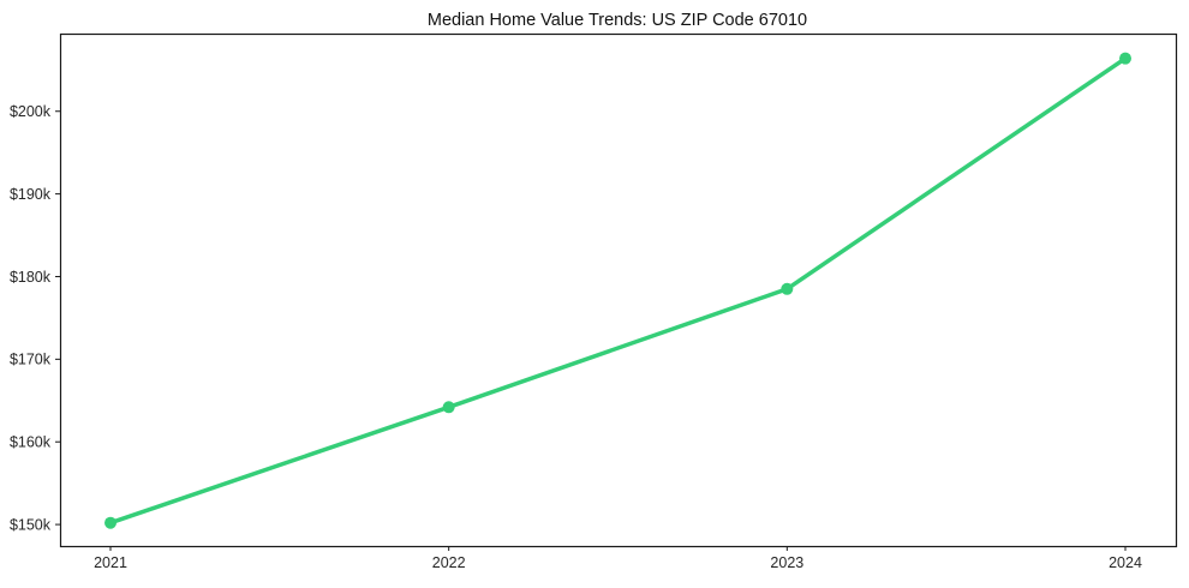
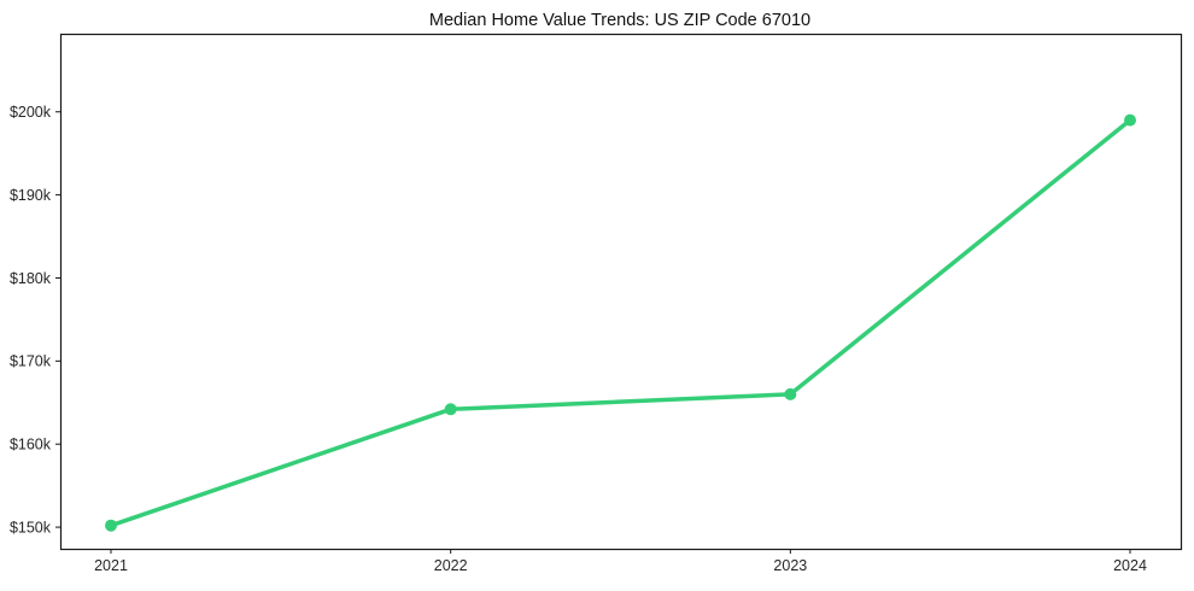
2023: $178k -> $166k
2024: $206k -> $199k
